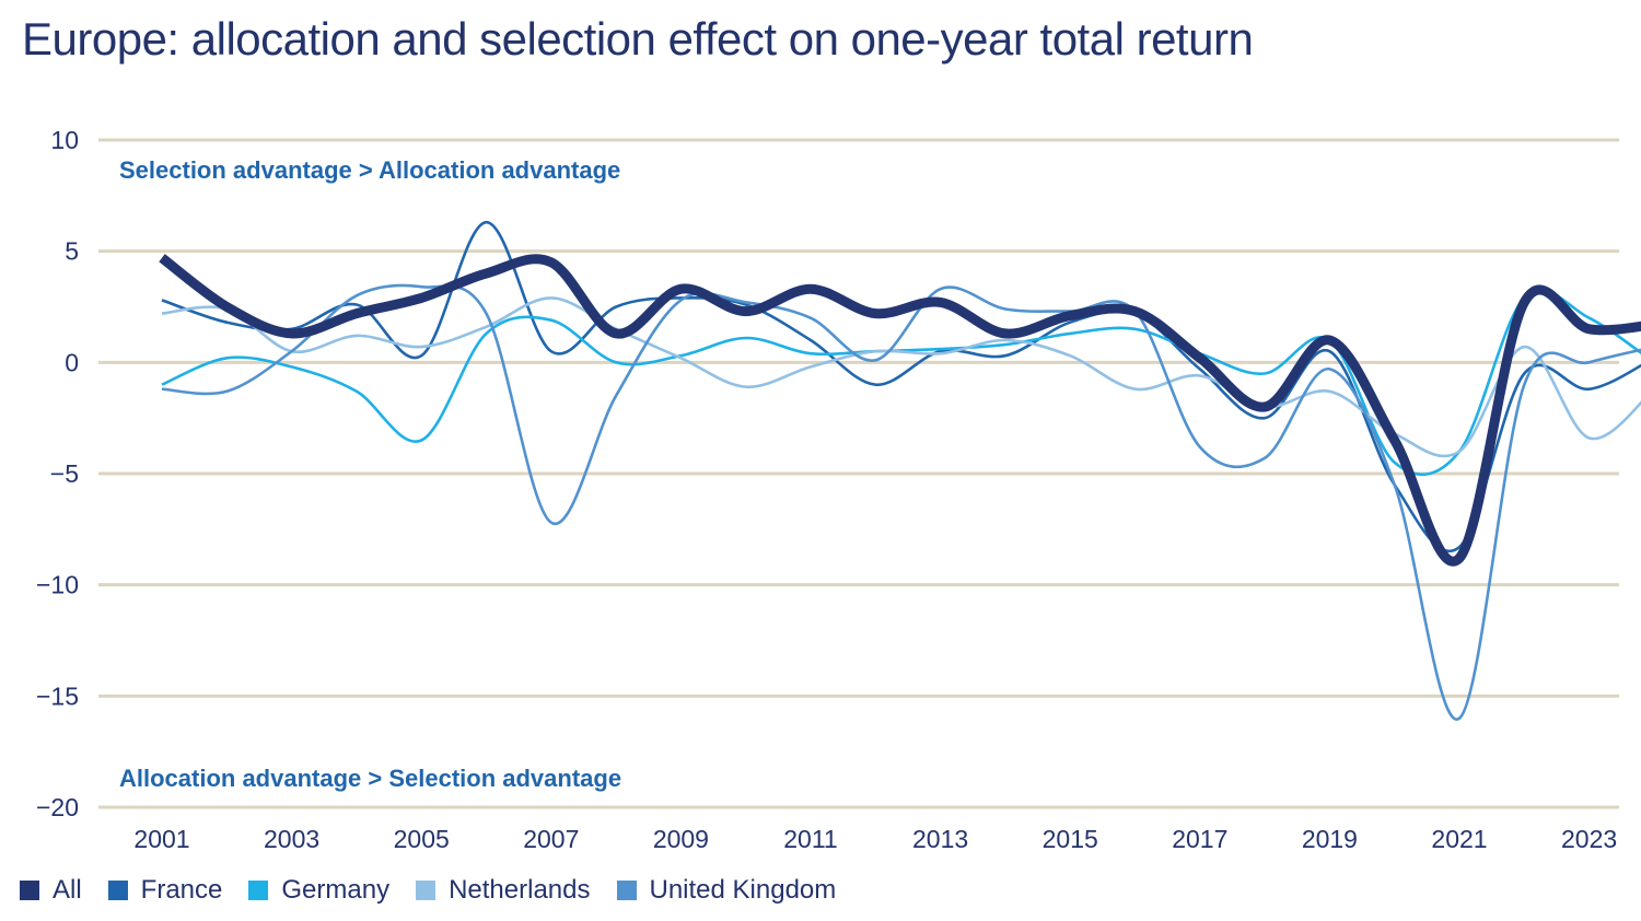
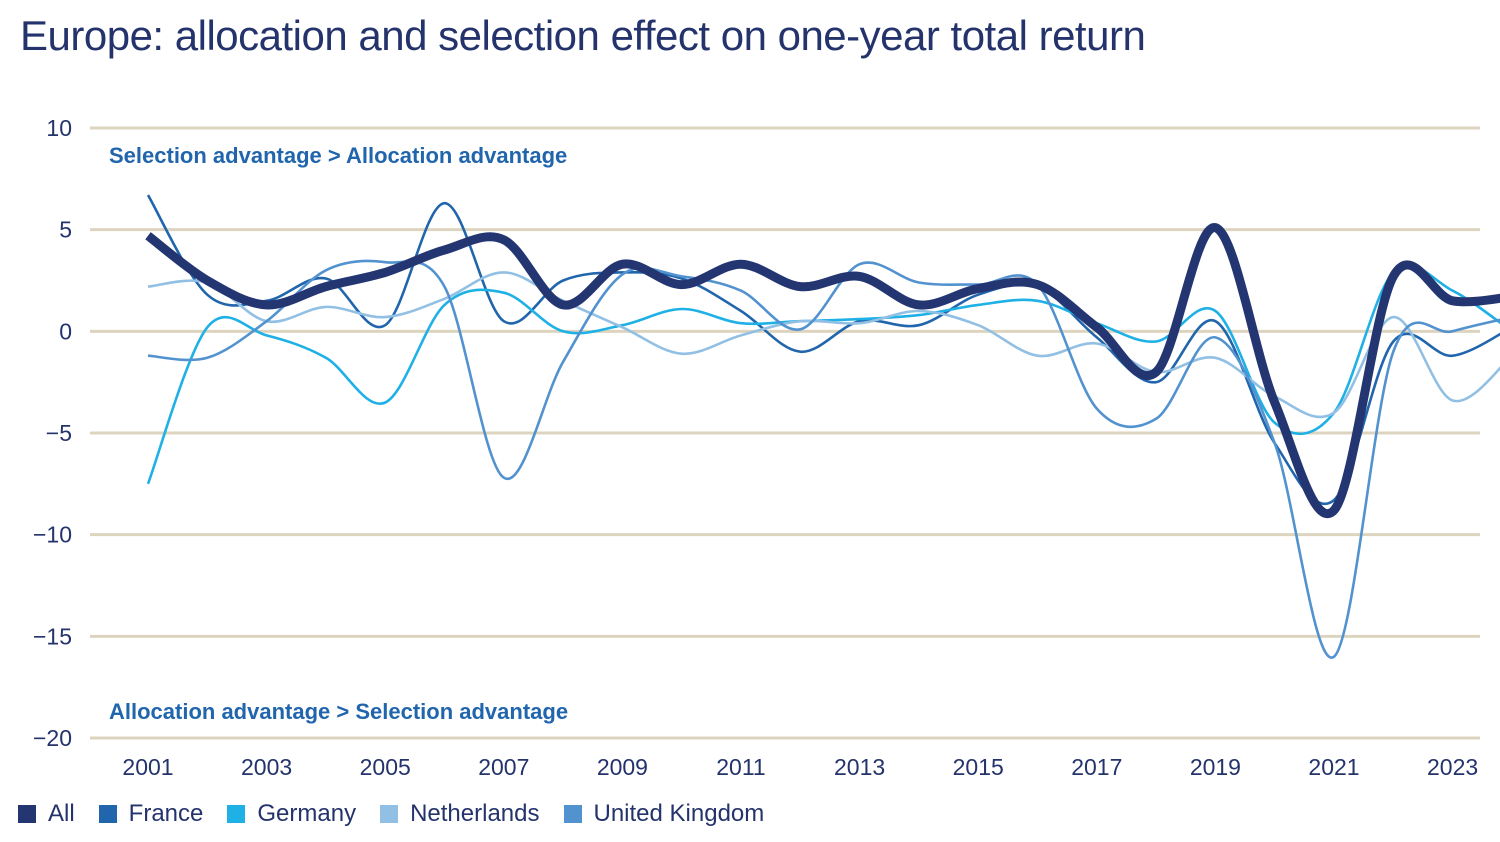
France/2001: 2.8 -> 6.7
Germany/2001: -1.0 -> -7.5
All/2019: 1.0 -> 5.1
